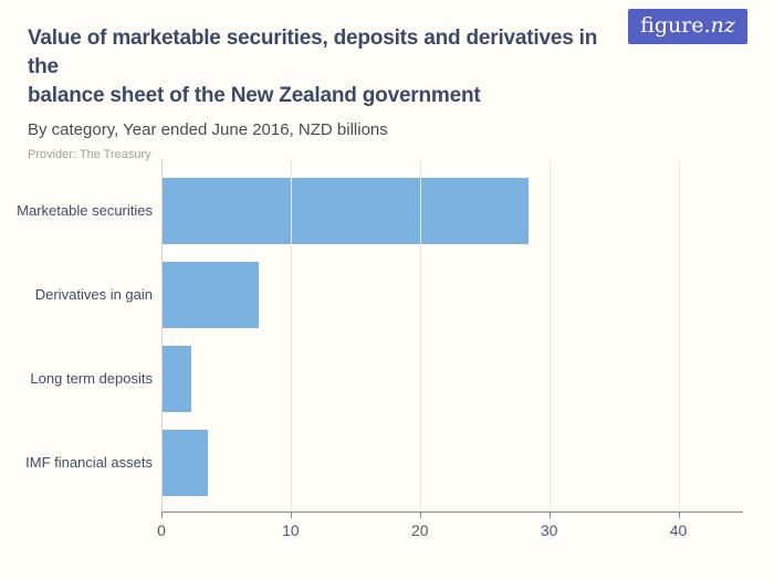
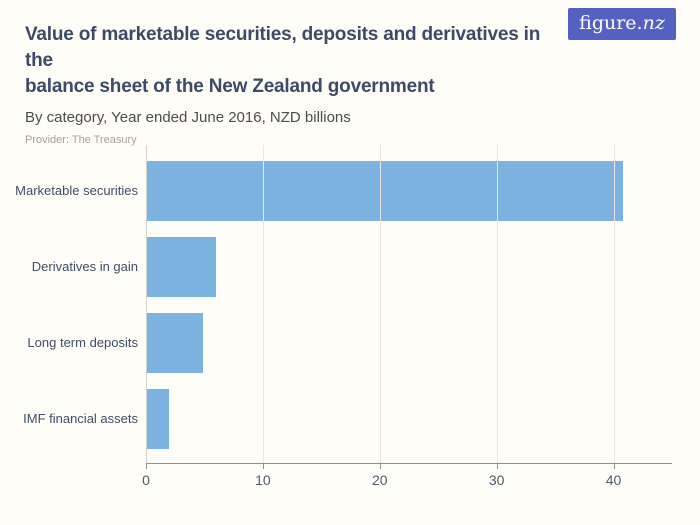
Marketable securities: 28.4 -> 40.8
Derivatives in gain: 7.5 -> 6.0
Long term deposits: 2.3 -> 4.9
IMF financial assets: 3.6 -> 2.0
